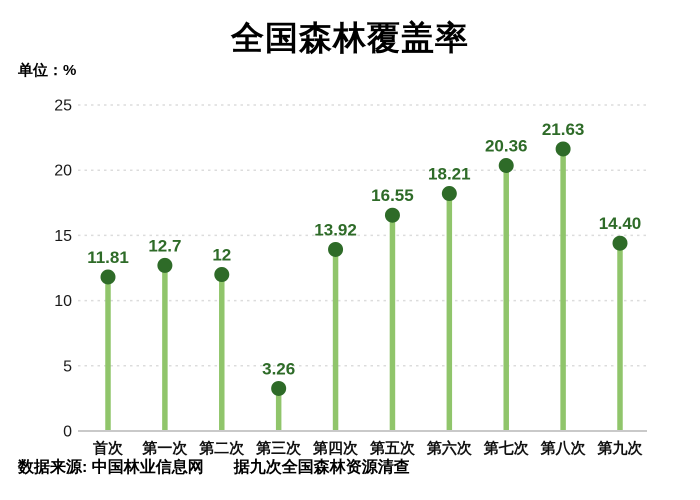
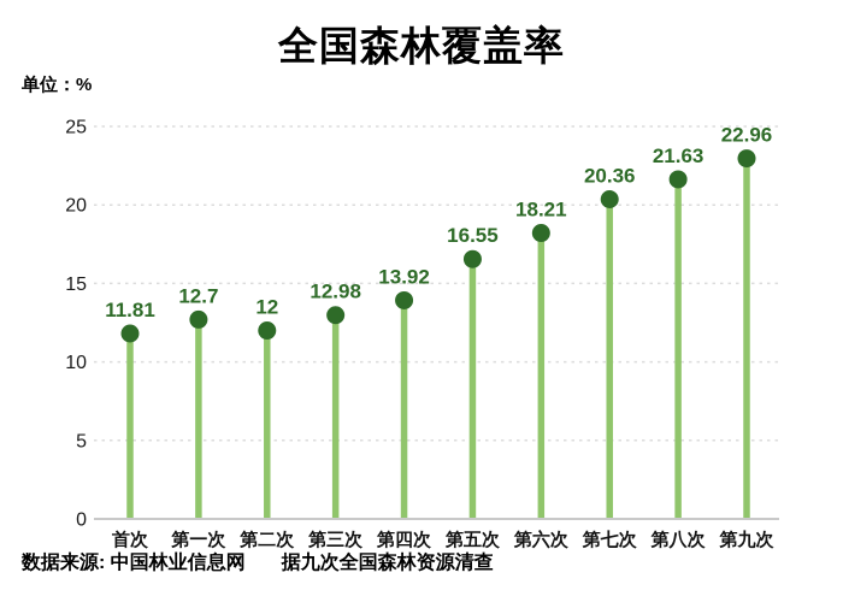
第三次: 3.26 -> 12.98
第九次: 14.40 -> 22.96
